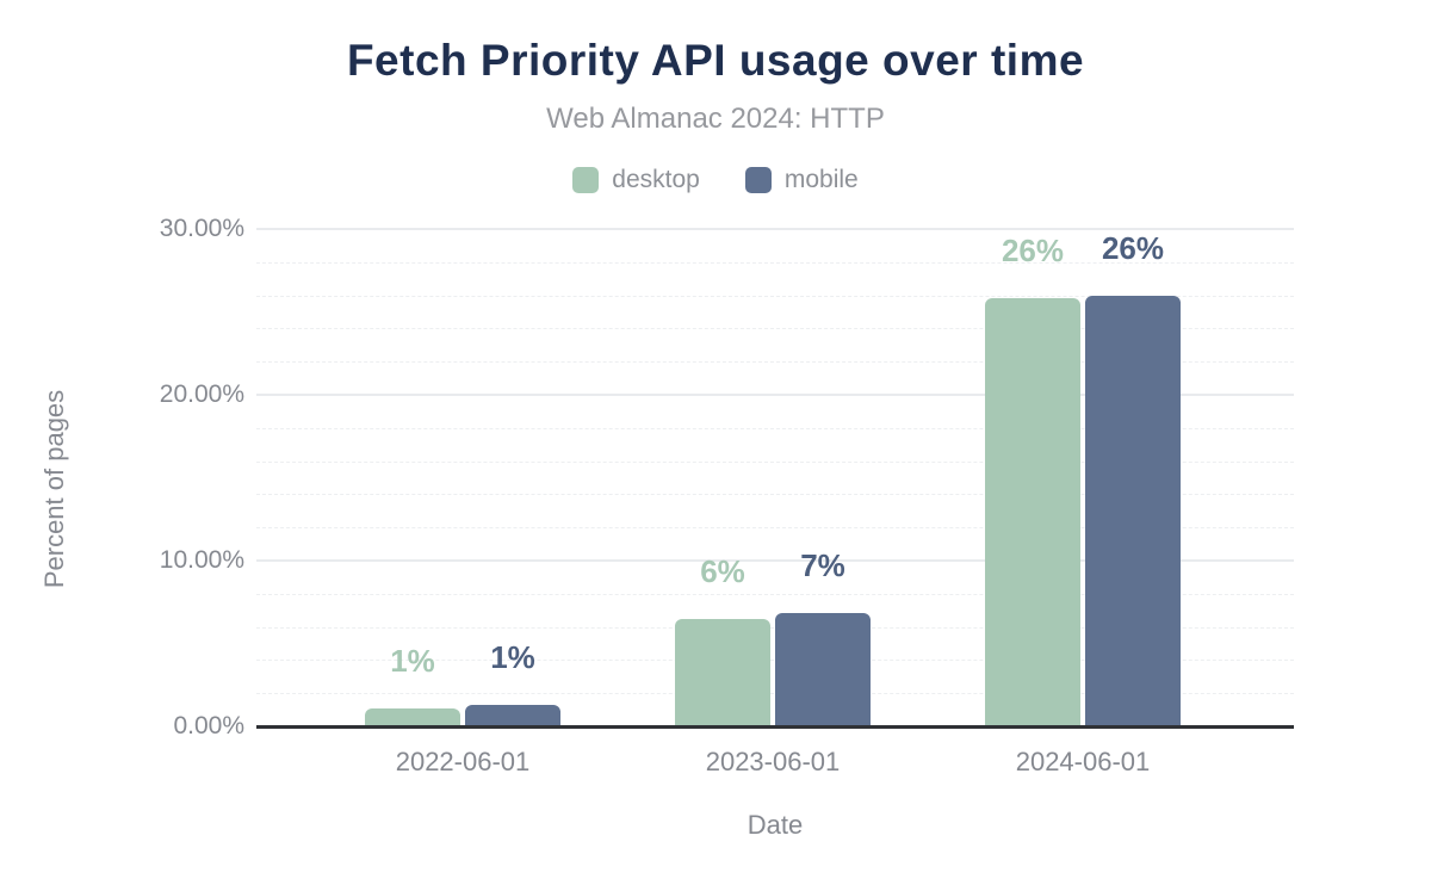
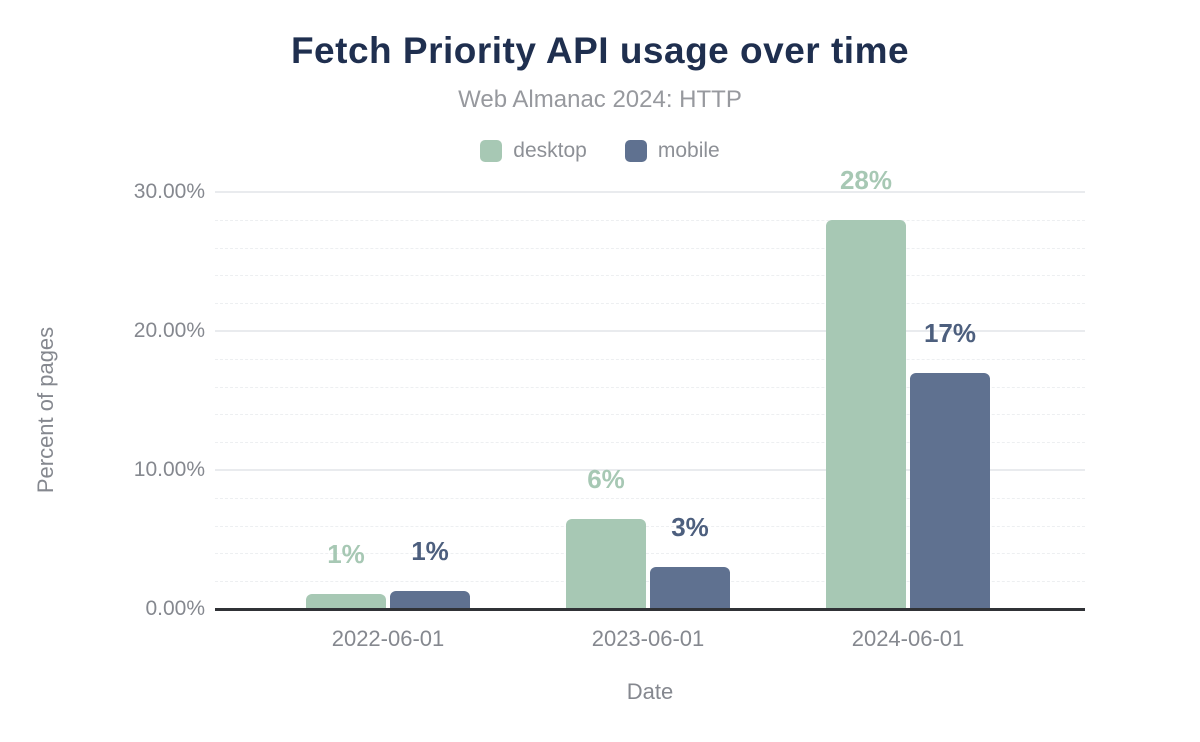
mobile/2023-06-01: 7% -> 3%
desktop/2024-06-01: 26% -> 28%
mobile/2024-06-01: 26% -> 17%
